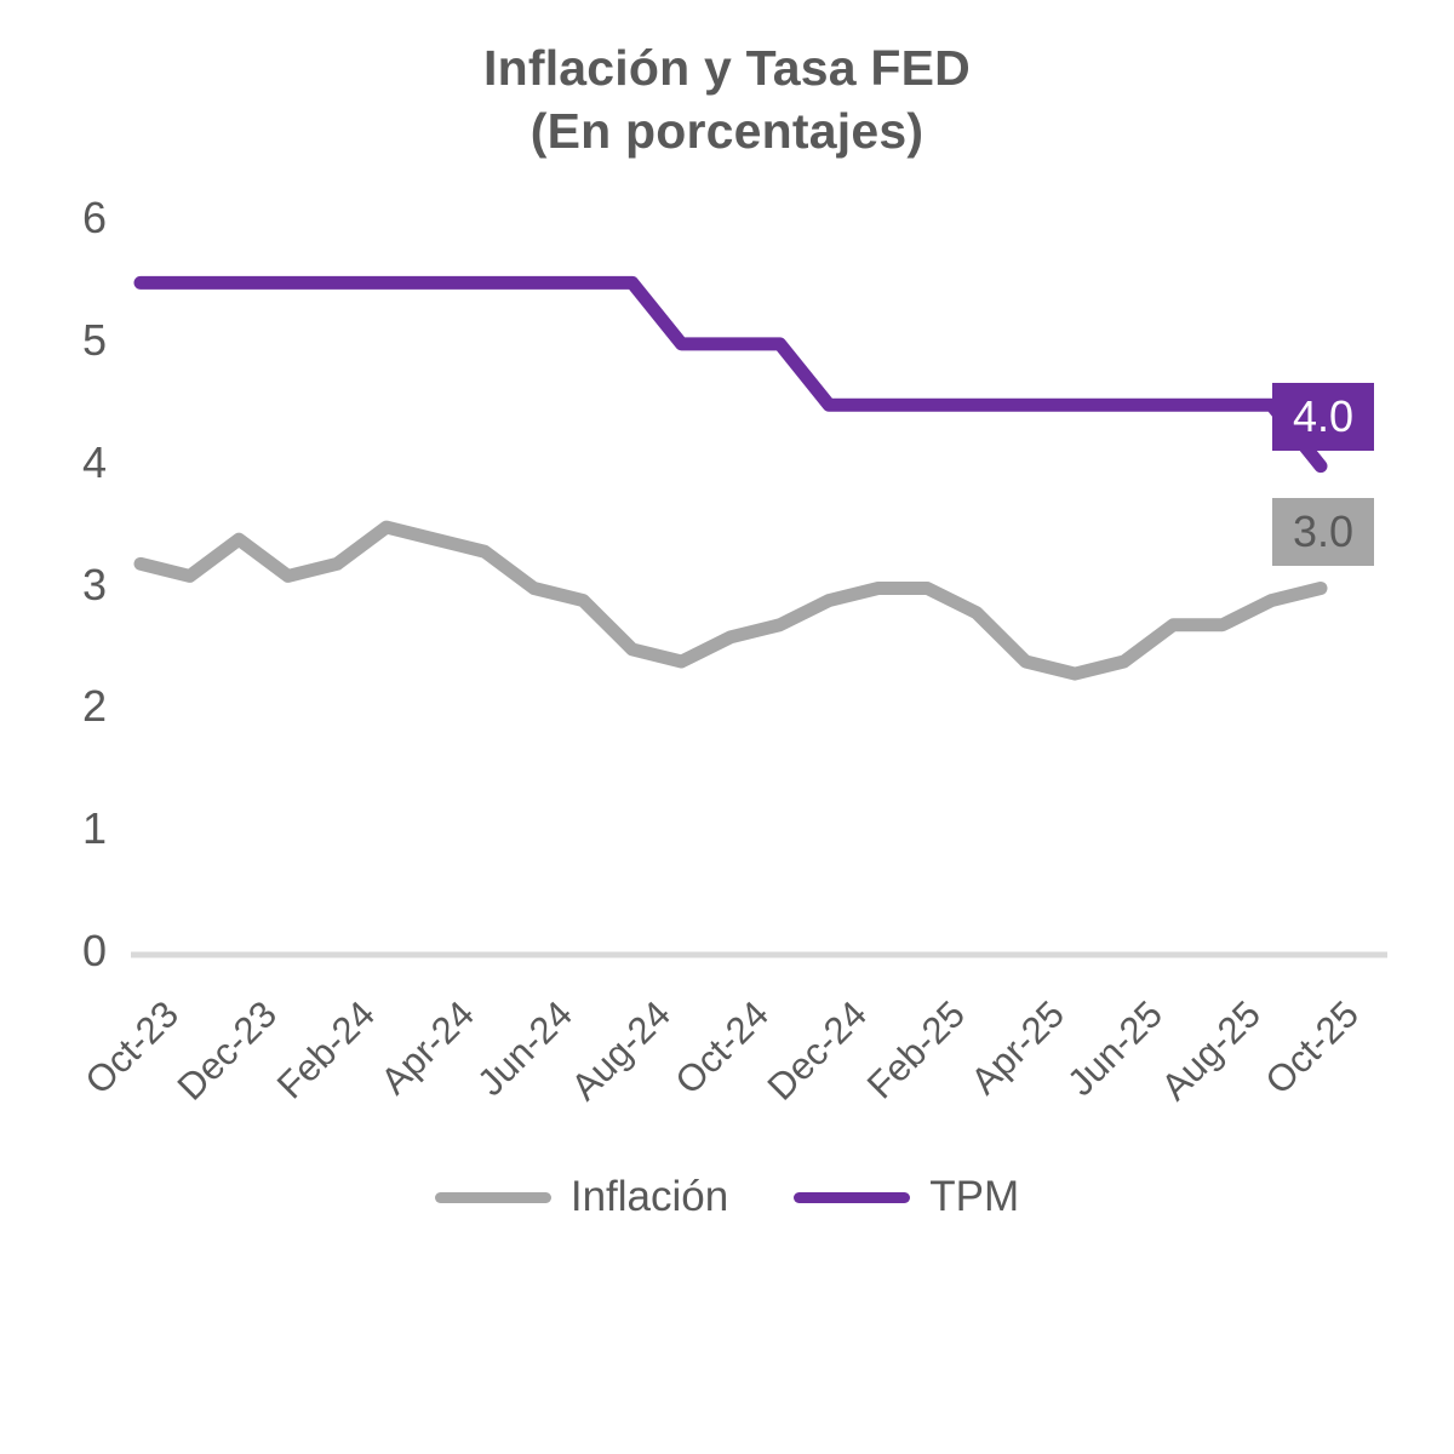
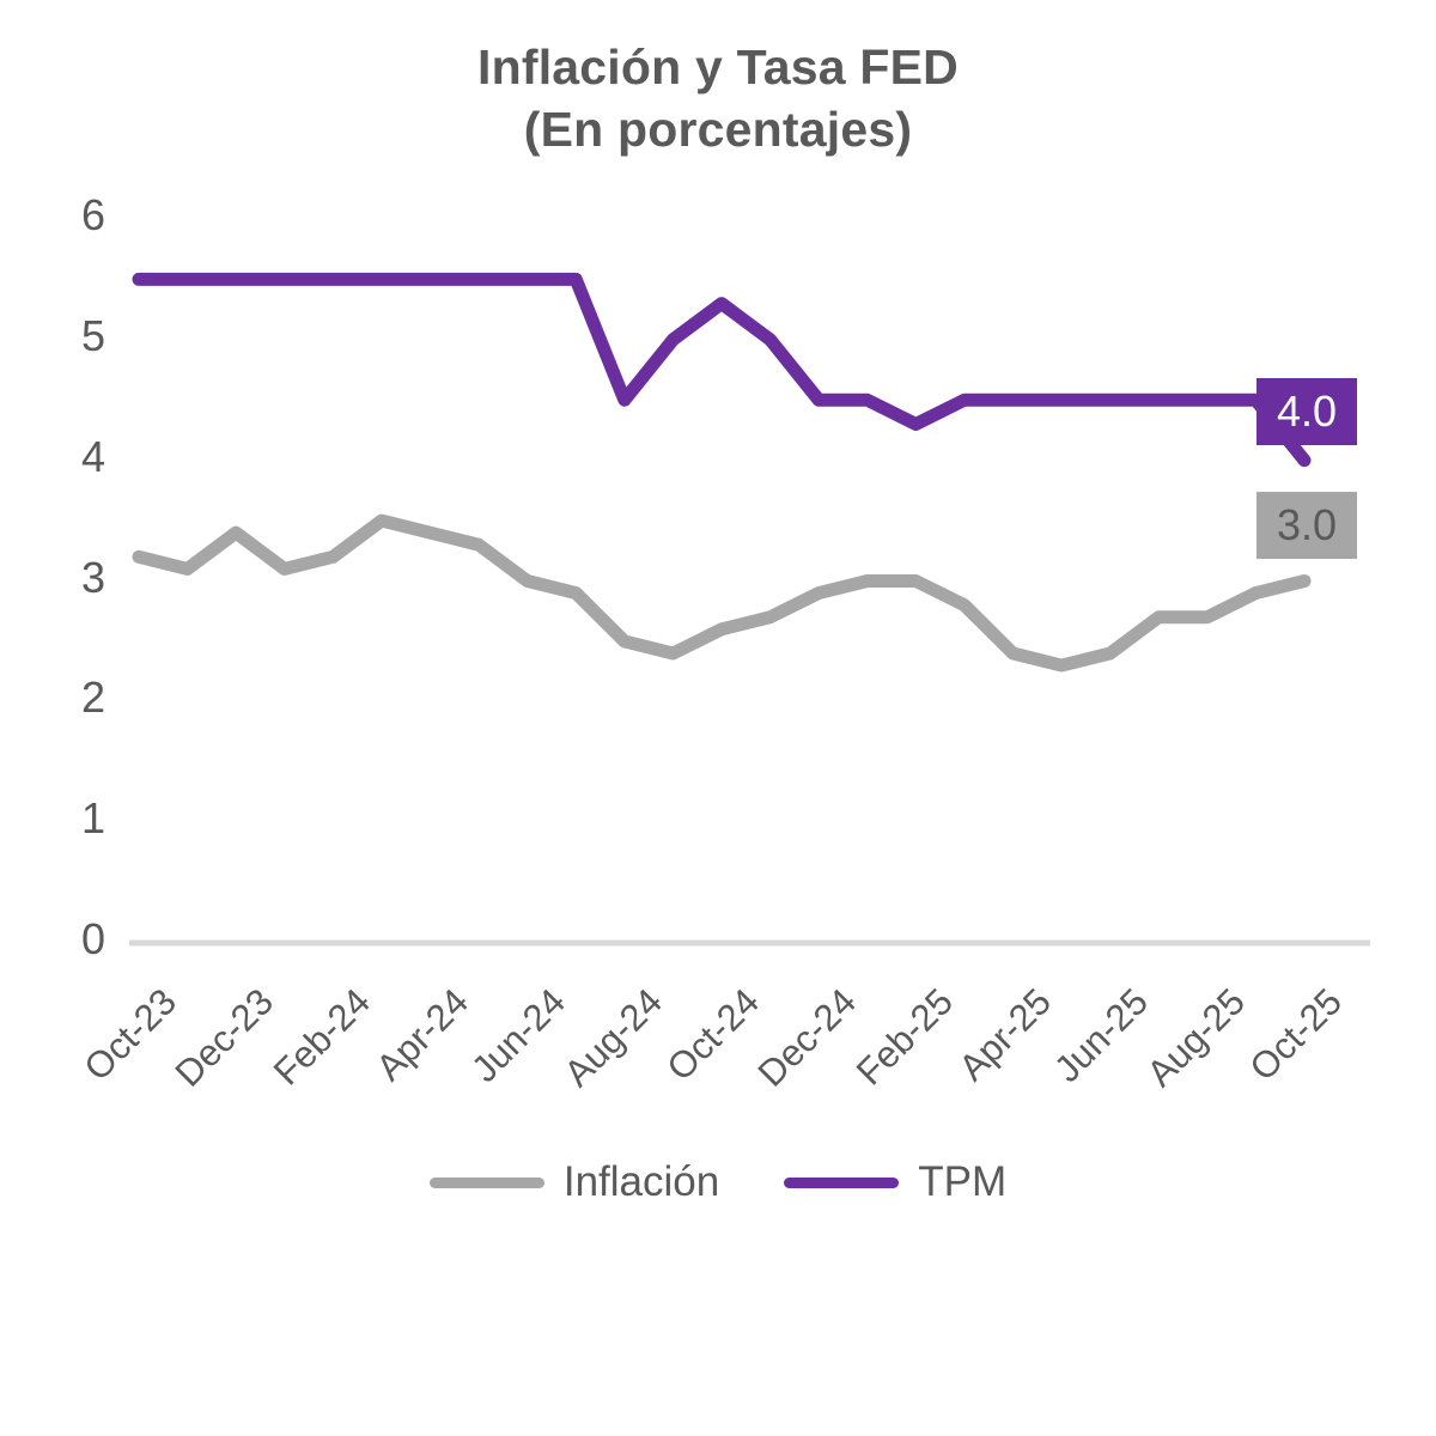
TPM/Aug-24: 5.5 -> 4.5
TPM/Oct-24: 5.0 -> 5.3
TPM/Feb-25: 4.5 -> 4.3
